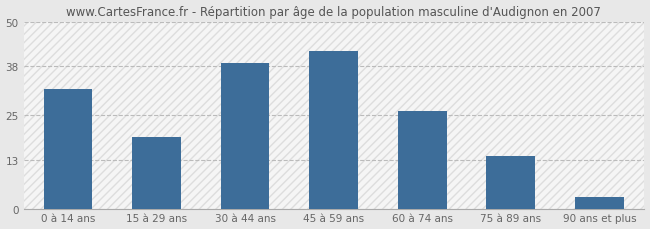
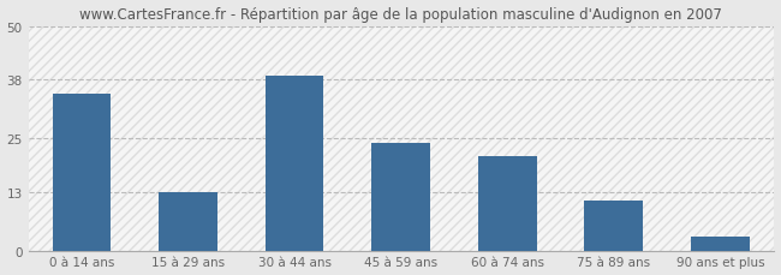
0 à 14 ans: 32 -> 35
15 à 29 ans: 19 -> 13
45 à 59 ans: 42 -> 24
60 à 74 ans: 26 -> 21
75 à 89 ans: 14 -> 11
